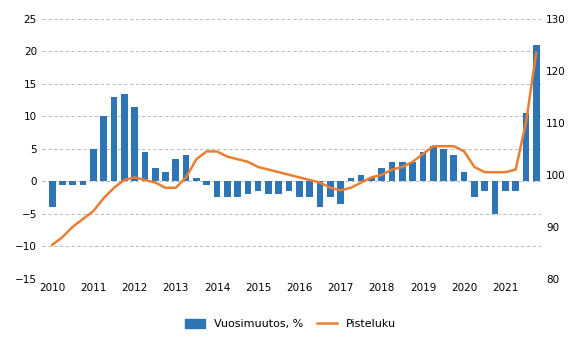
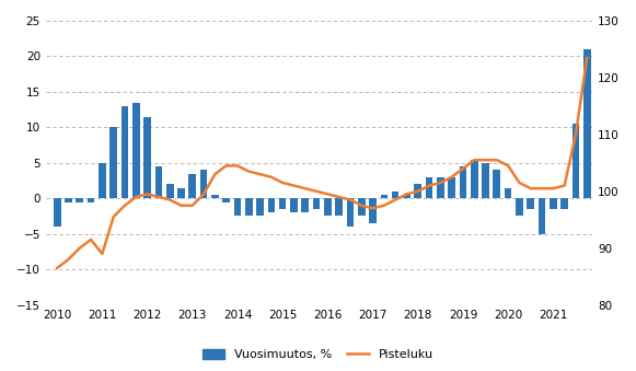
Pisteluku/2011: 93.0 -> 89.0
